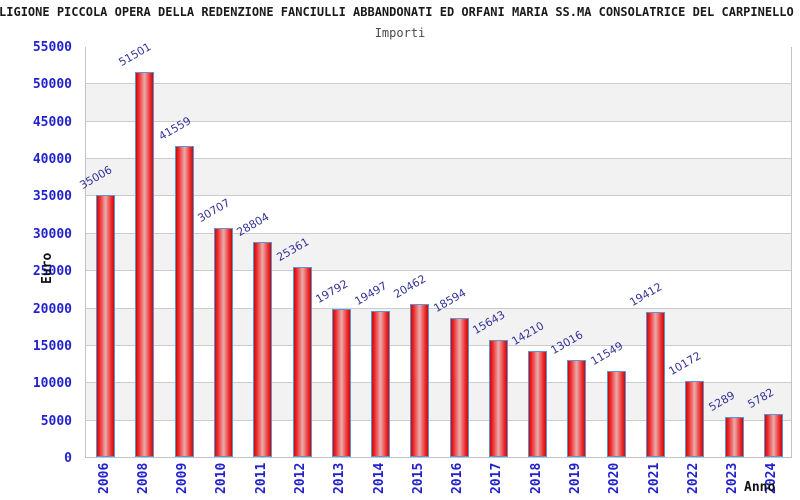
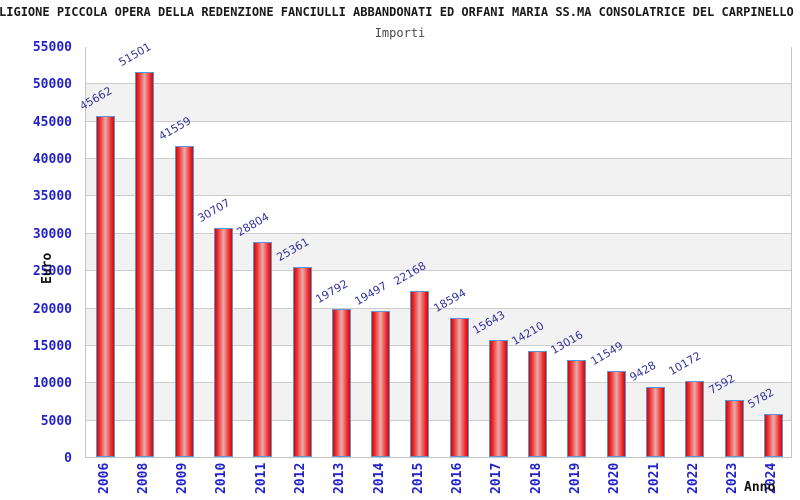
2006: 35006 -> 45662
2015: 20462 -> 22168
2021: 19412 -> 9428
2023: 5289 -> 7592
